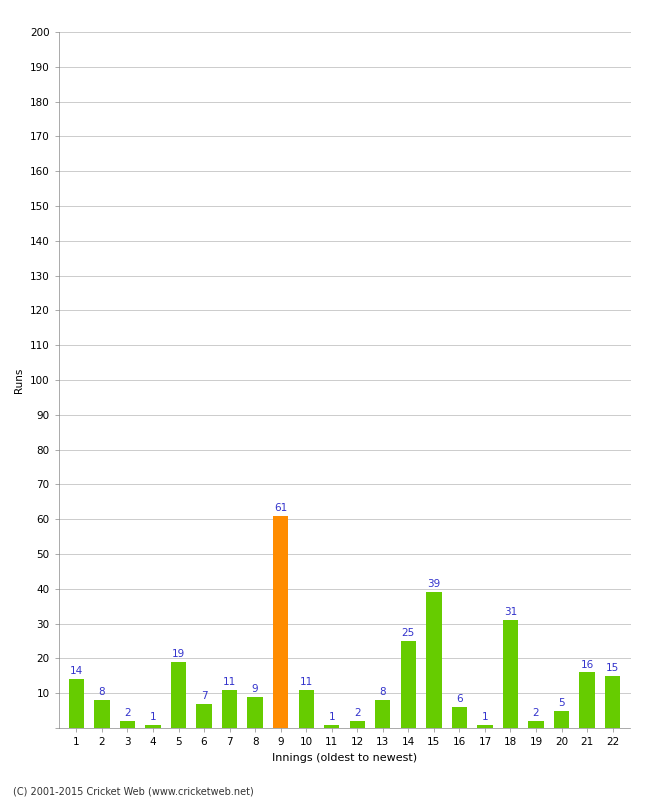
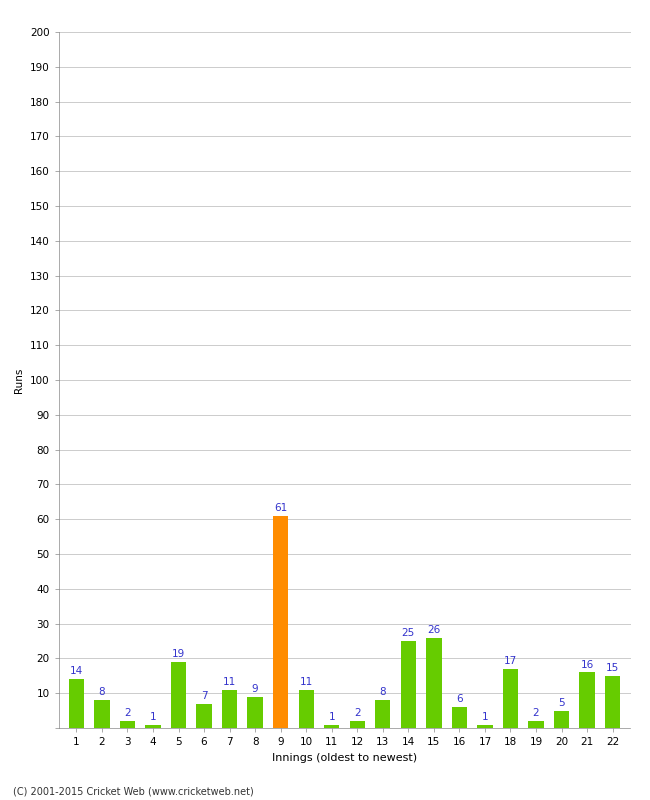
15: 39 -> 26
18: 31 -> 17
